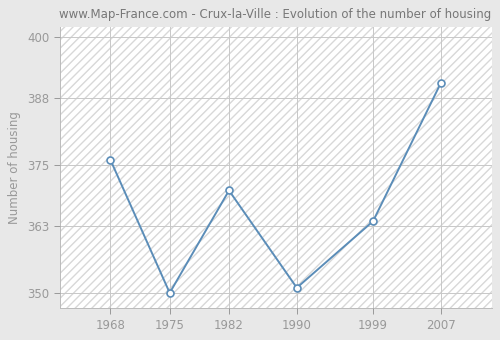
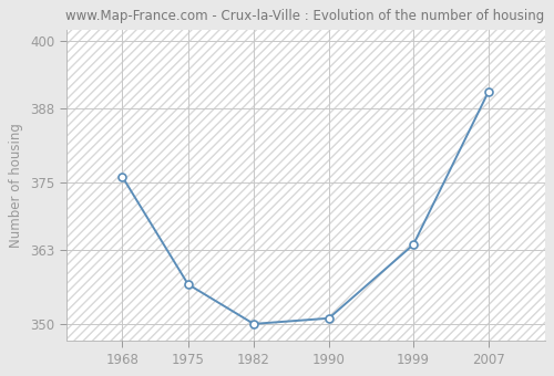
1975: 350 -> 357
1982: 370 -> 350
